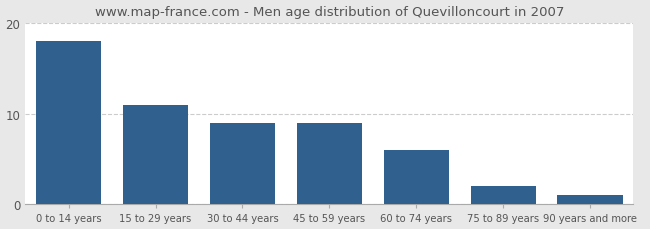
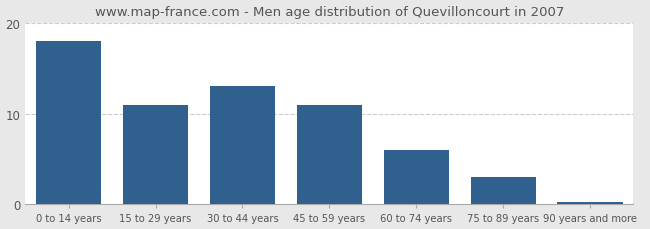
30 to 44 years: 9.0 -> 13.0
45 to 59 years: 9.0 -> 11.0
75 to 89 years: 2.0 -> 3.0
90 years and more: 1.0 -> 0.3
